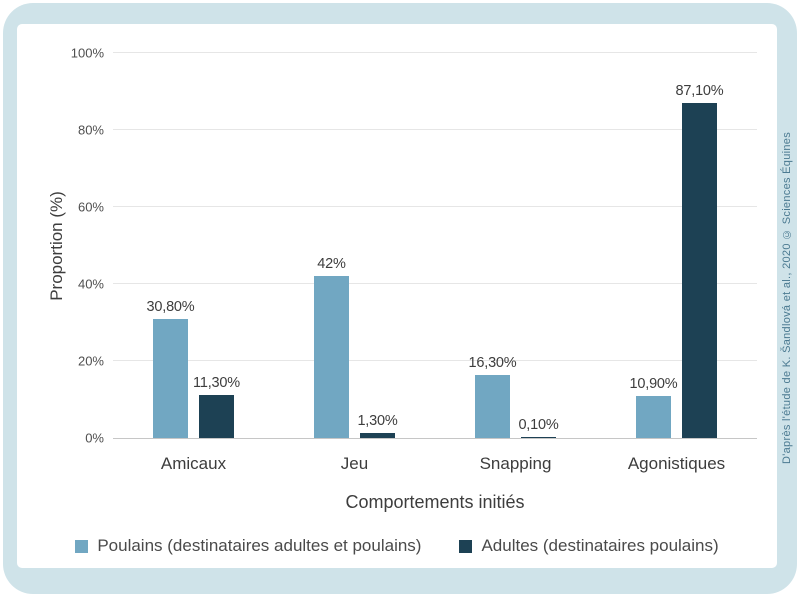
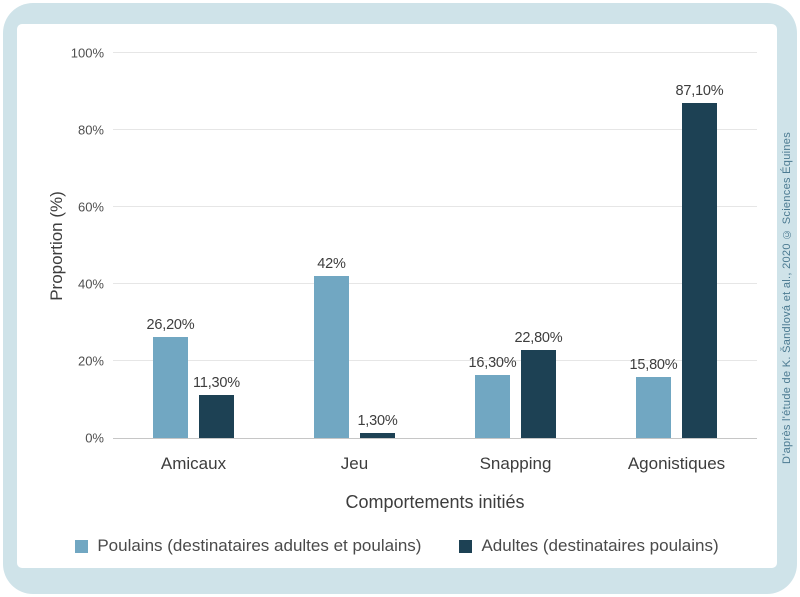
Poulains (destinataires adultes et poulains)/Amicaux: 30,80% -> 26,20%
Adultes (destinataires poulains)/Snapping: 0,10% -> 22,80%
Poulains (destinataires adultes et poulains)/Agonistiques: 10,90% -> 15,80%
